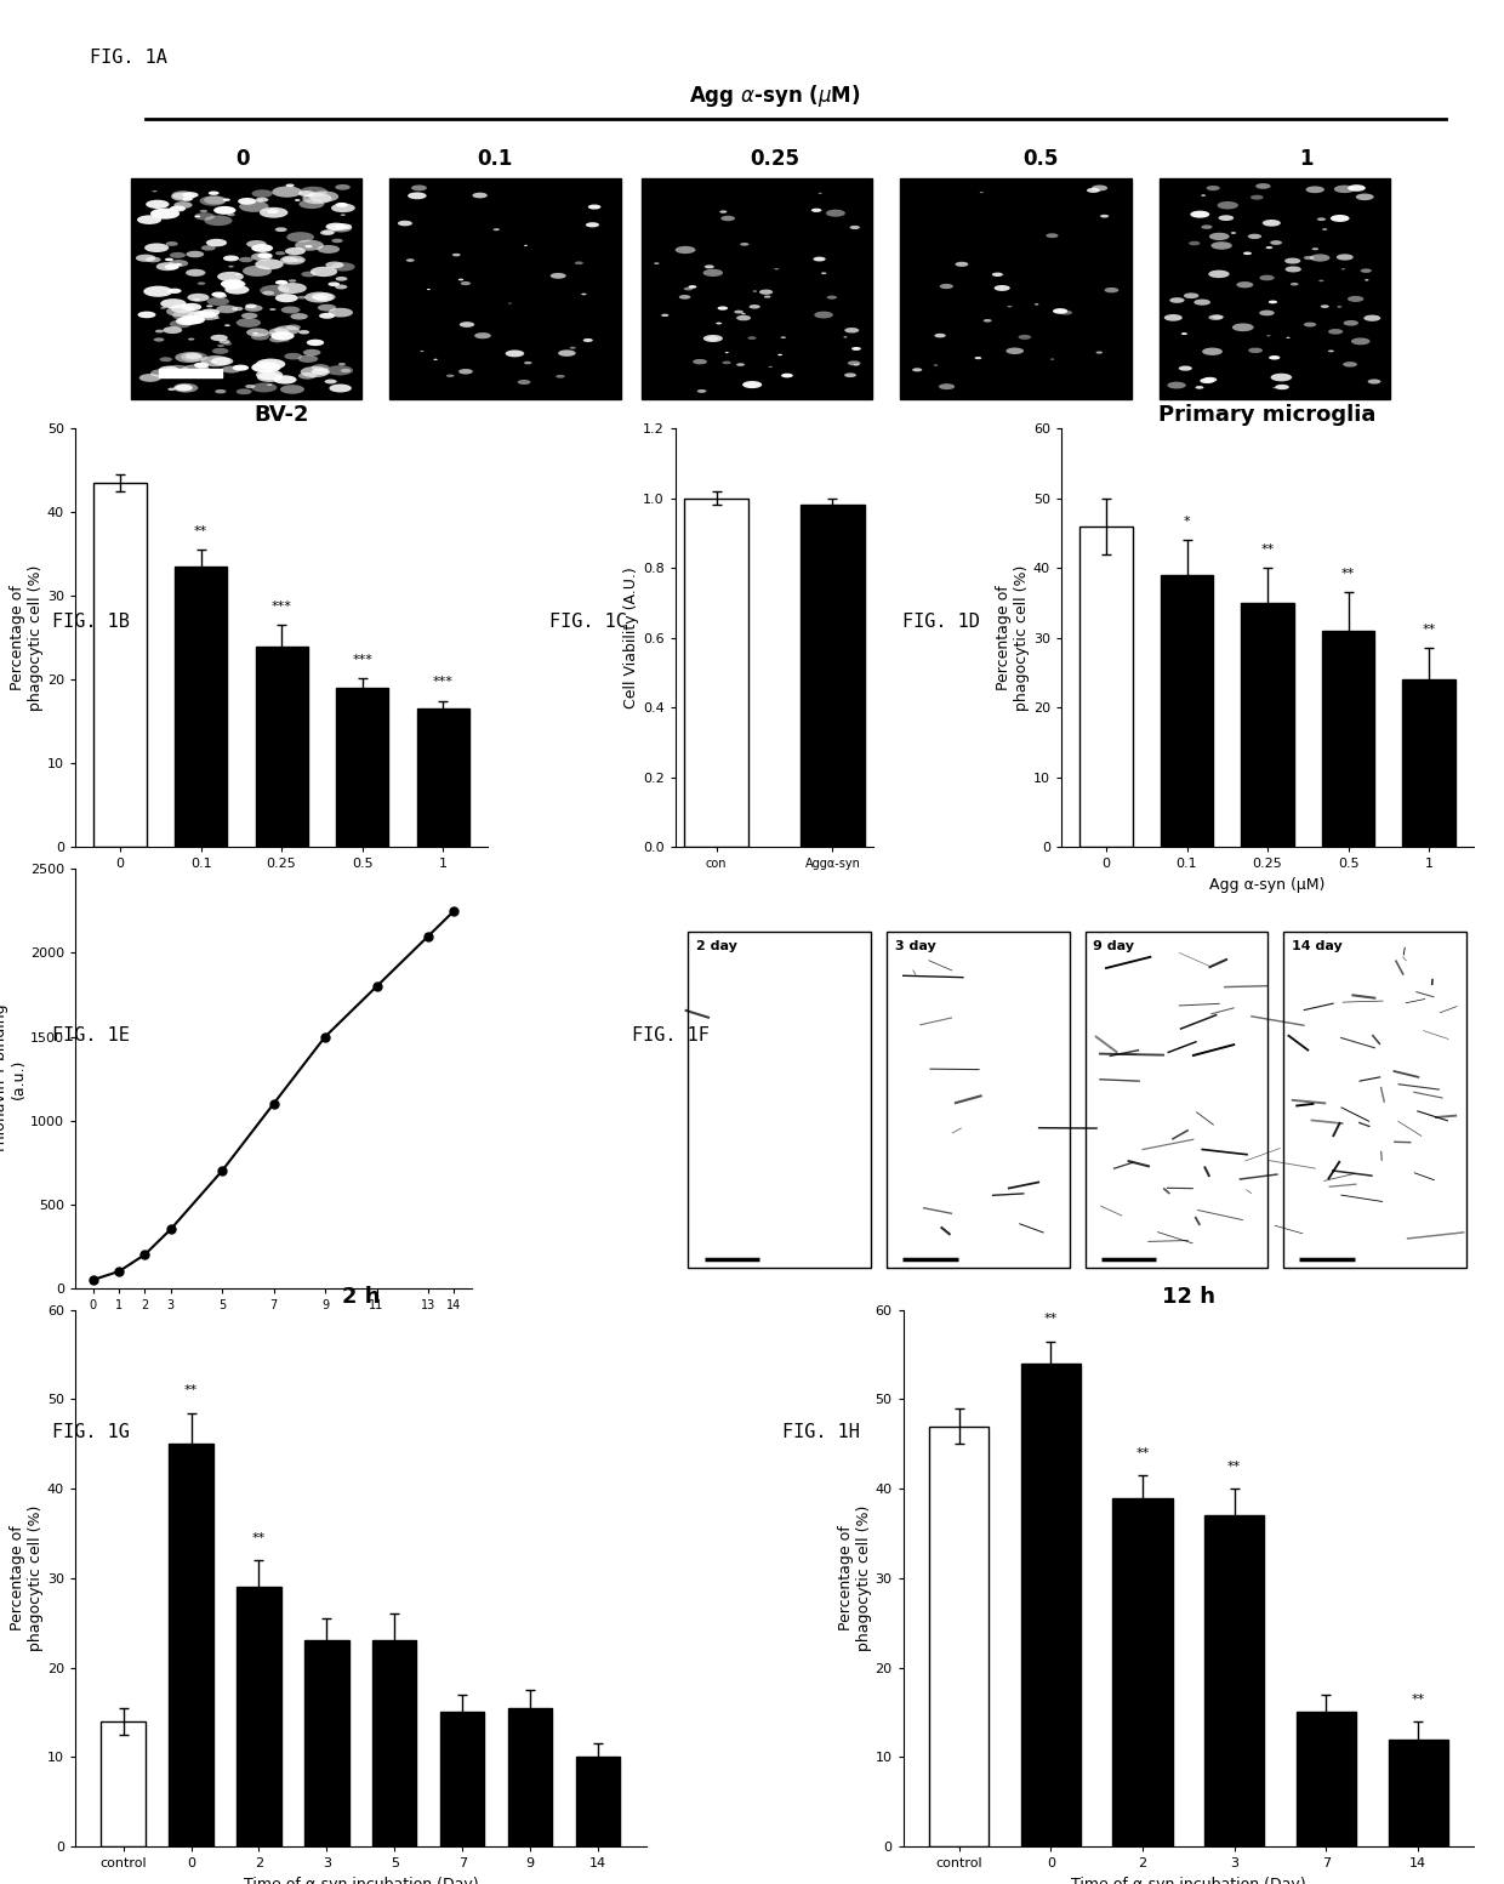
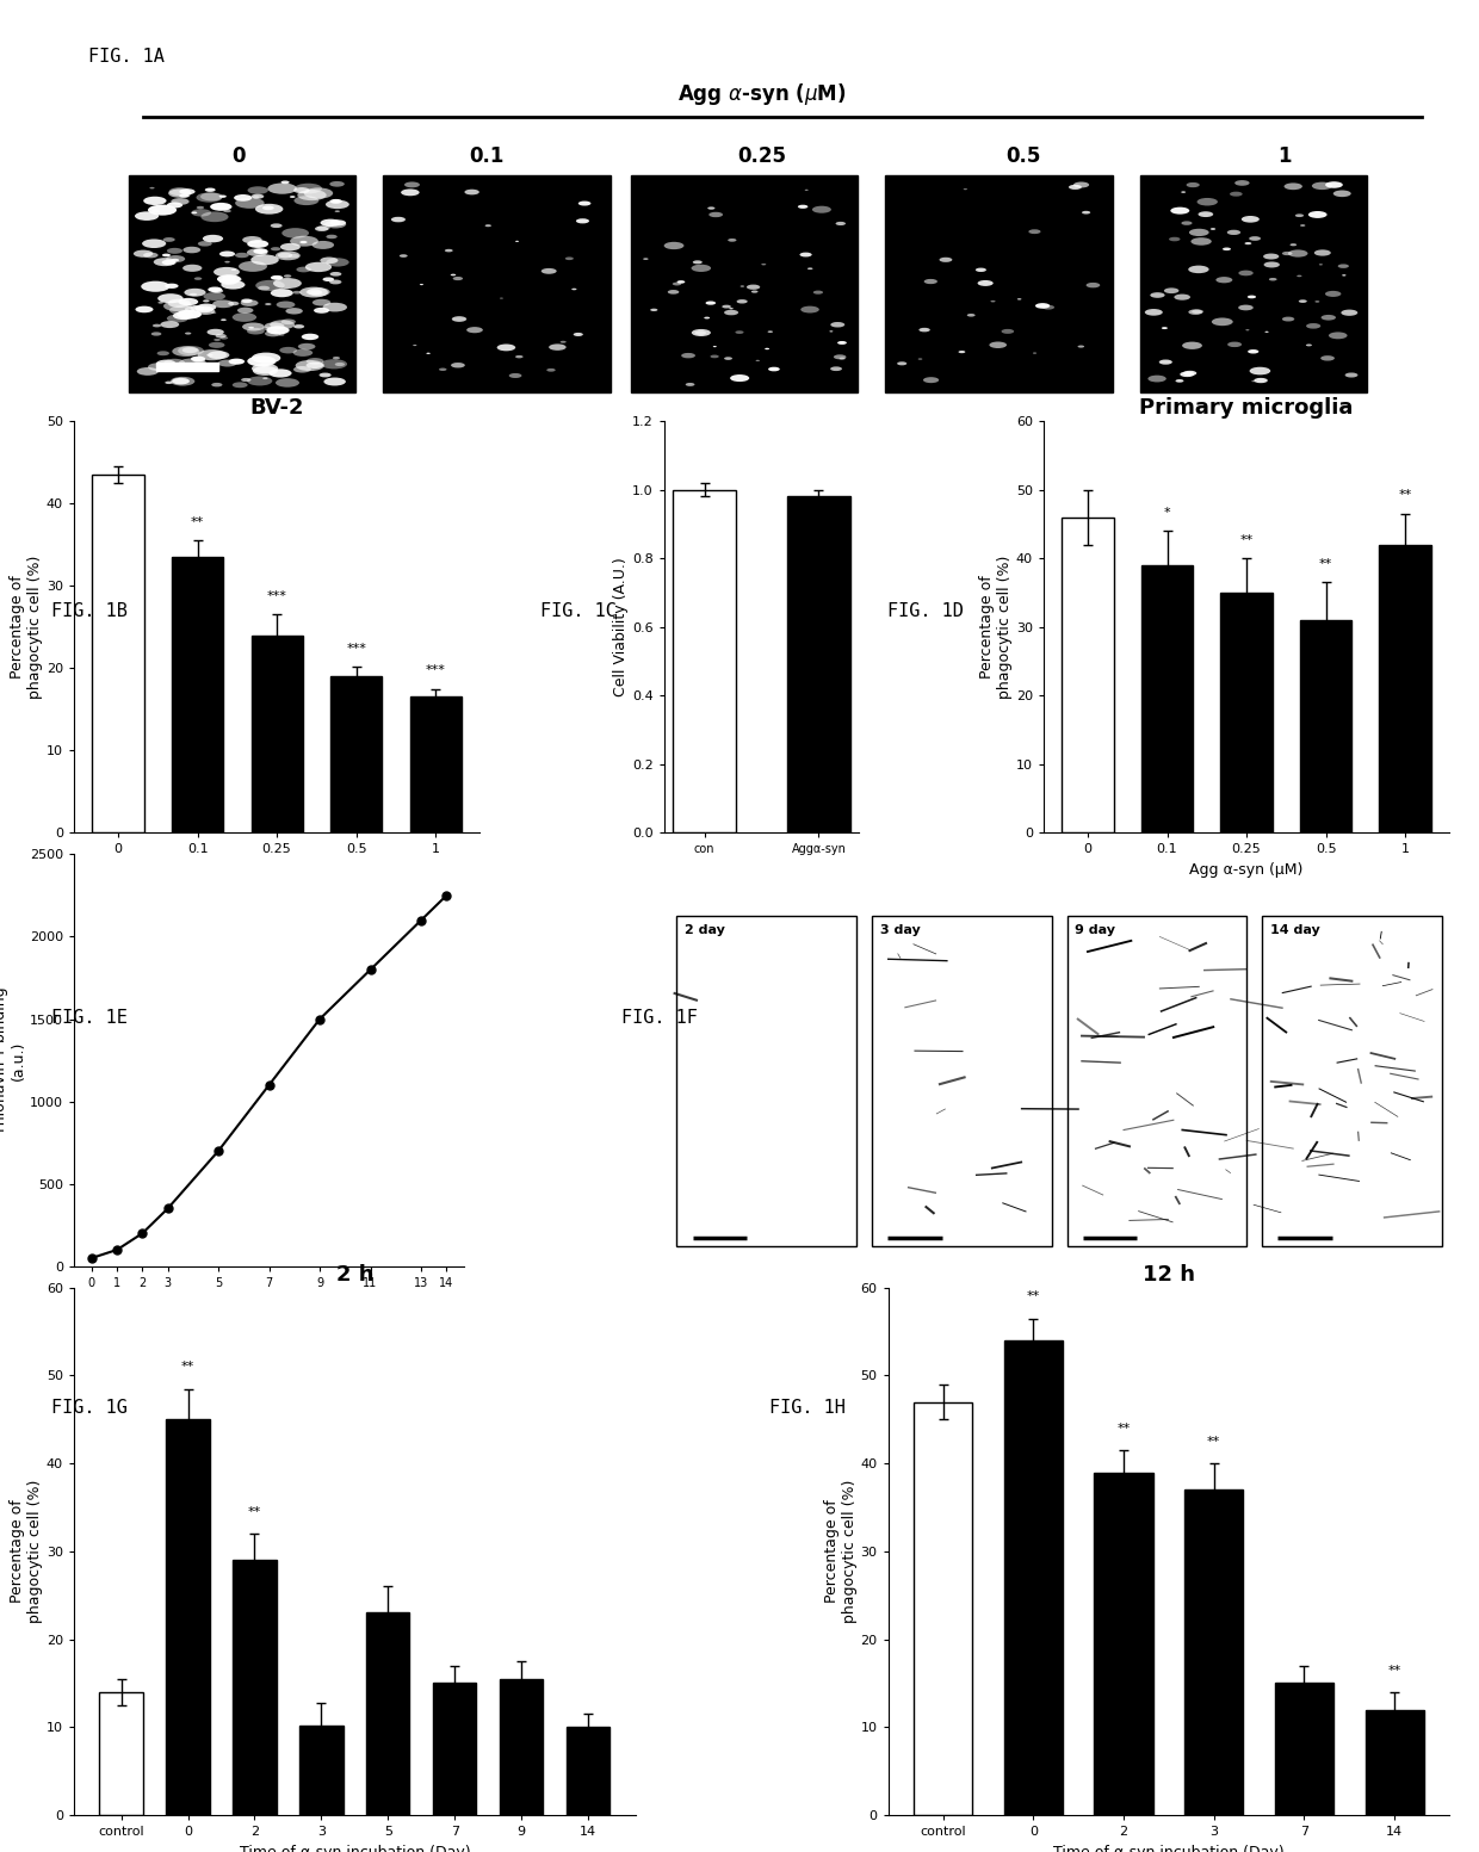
Primary microglia/1: 24 -> 42
2 h/3: 23.0 -> 10.2
